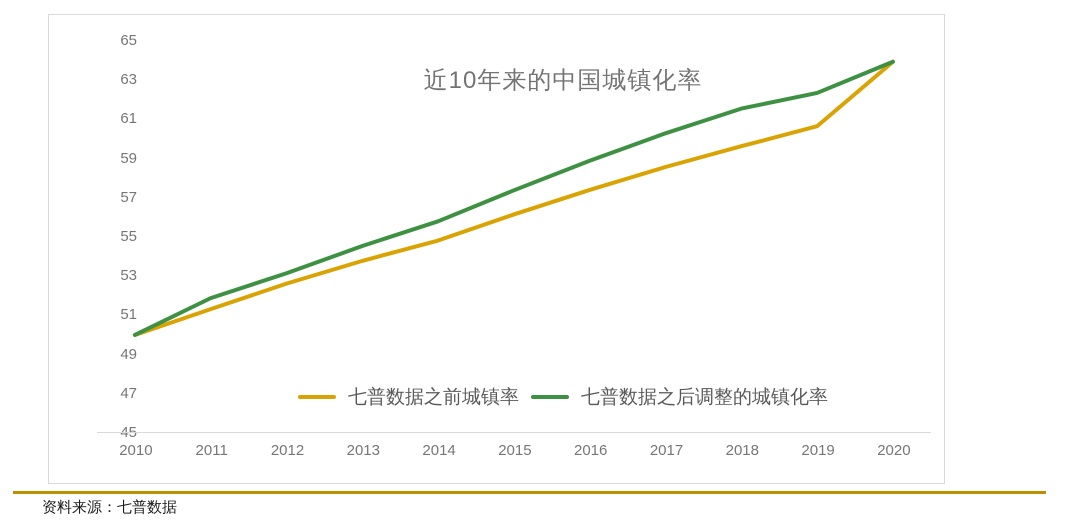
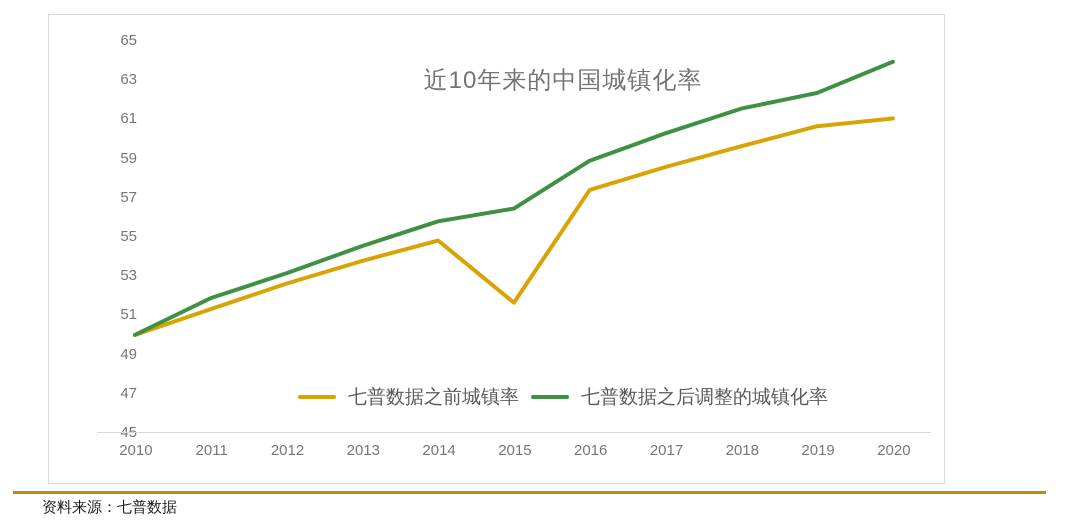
七普数据之前城镇率/2015: 56.1 -> 51.6
七普数据之后调整的城镇化率/2015: 57.3 -> 56.4
七普数据之前城镇率/2020: 63.9 -> 61.0
